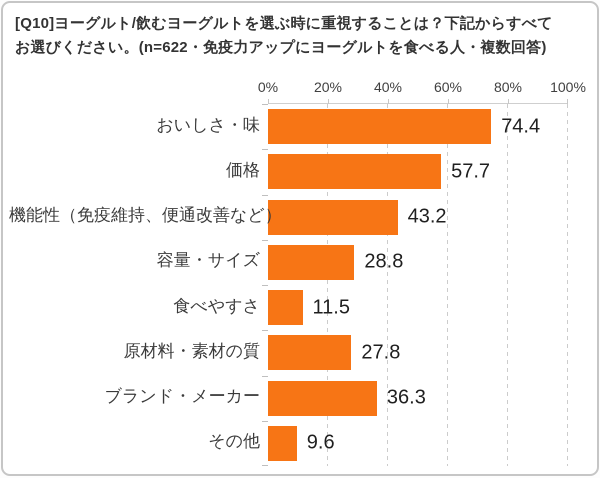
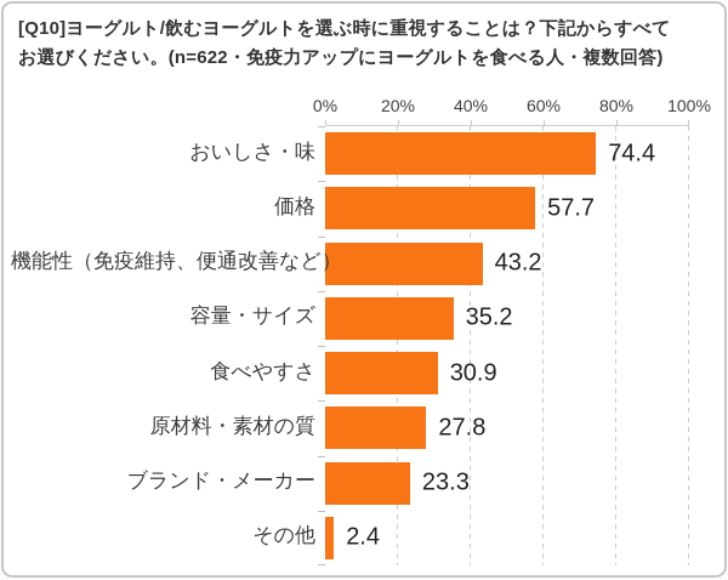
容量・サイズ: 28.8 -> 35.2
食べやすさ: 11.5 -> 30.9
ブランド・メーカー: 36.3 -> 23.3
その他: 9.6 -> 2.4
